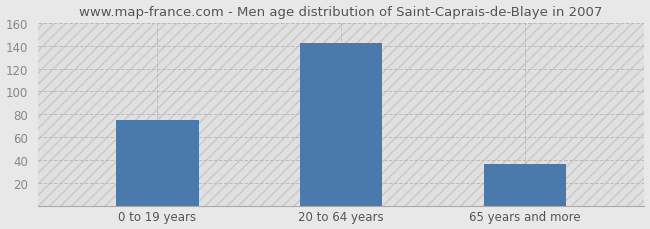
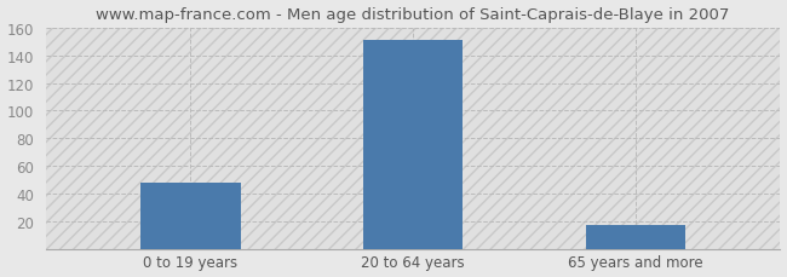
0 to 19 years: 75 -> 48
20 to 64 years: 142 -> 151
65 years and more: 36 -> 17
